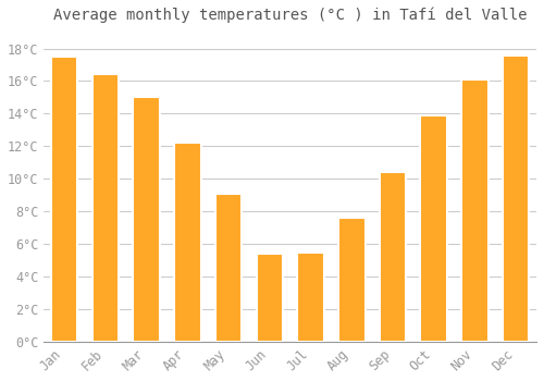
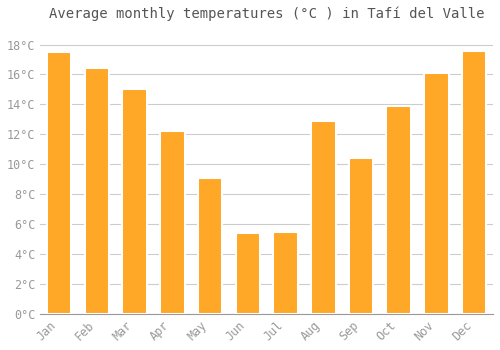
Aug: 7.6°C -> 12.9°C
